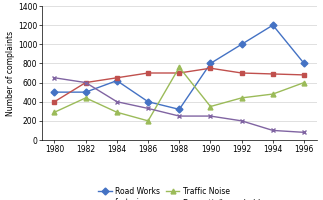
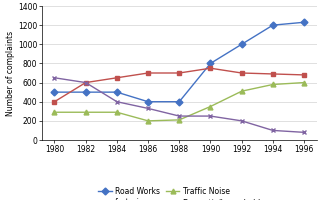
Traffic Noise/1982: 440 -> 290
Road Works/1984: 620 -> 500
Road Works/1988: 320 -> 400
Traffic Noise/1988: 760 -> 210
Traffic Noise/1992: 440 -> 510
Traffic Noise/1994: 480 -> 580
Road Works/1996: 800 -> 1230
